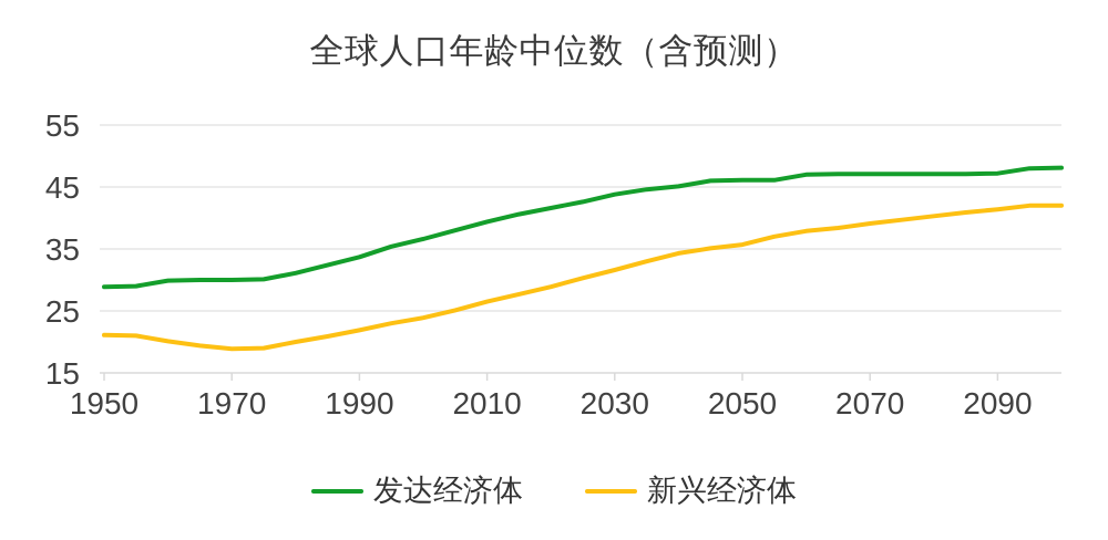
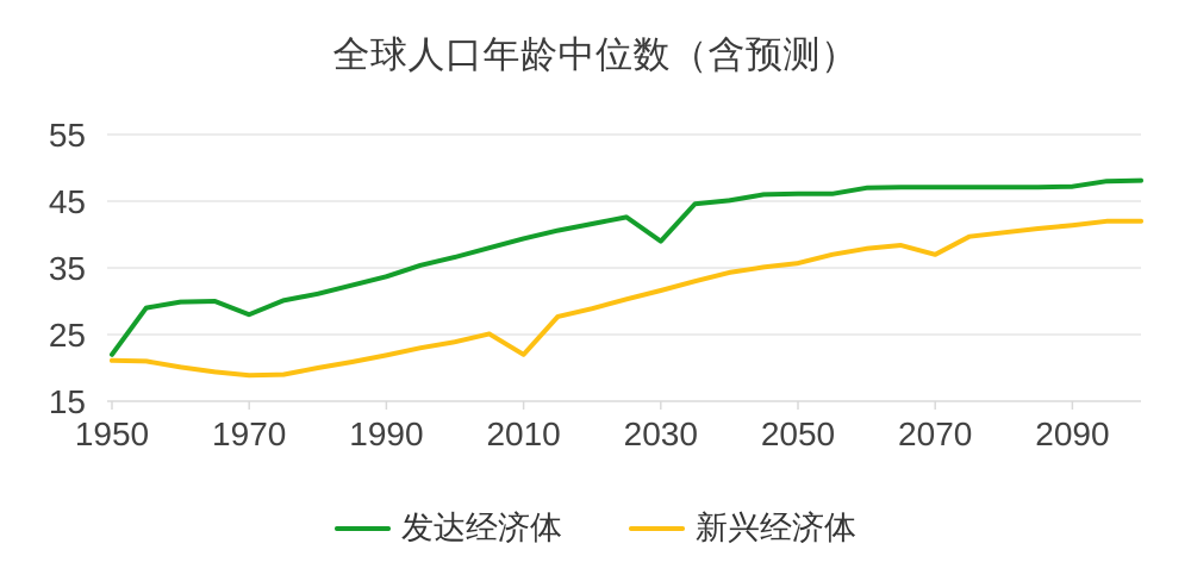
发达经济体/1950: 29 -> 22
发达经济体/1970: 30 -> 28
新兴经济体/2010: 26 -> 22
发达经济体/2030: 44 -> 39
新兴经济体/2070: 39 -> 37
